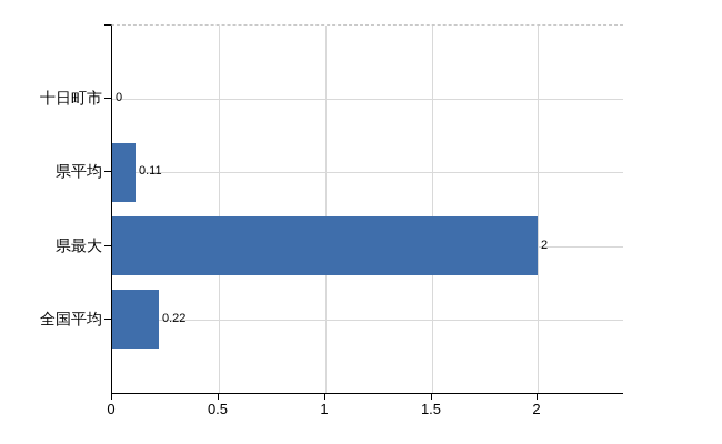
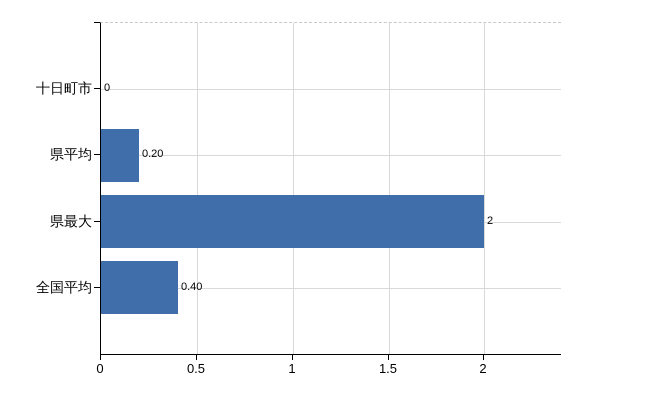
県平均: 0.11 -> 0.20
全国平均: 0.22 -> 0.40
